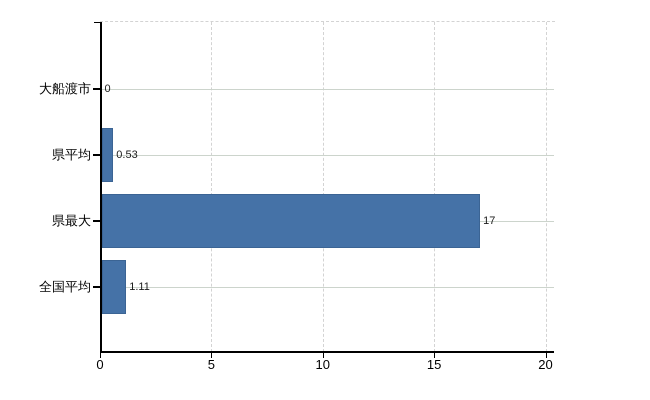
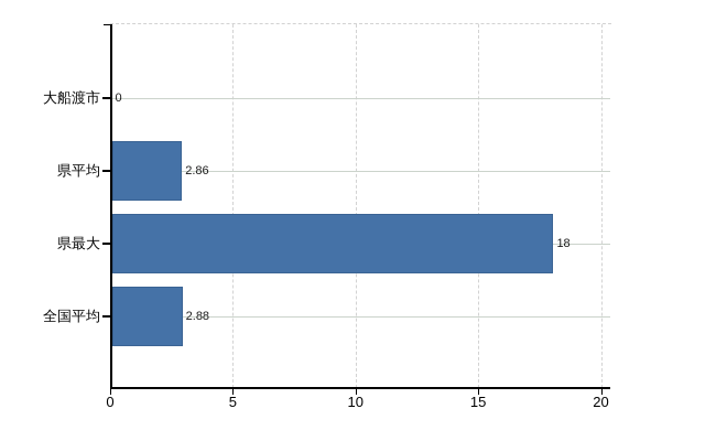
県平均: 0.53 -> 2.86
県最大: 17 -> 18
全国平均: 1.11 -> 2.88
